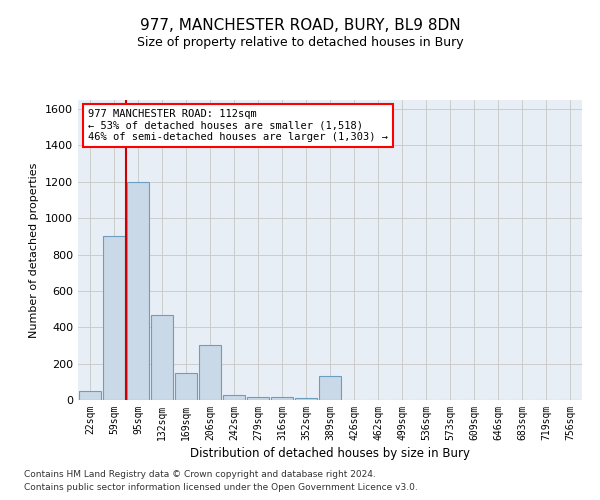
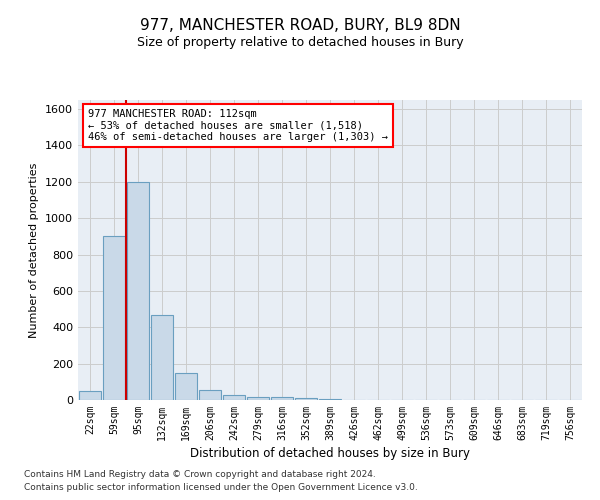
206sqm: 300 -> 60
389sqm: 130 -> 0
